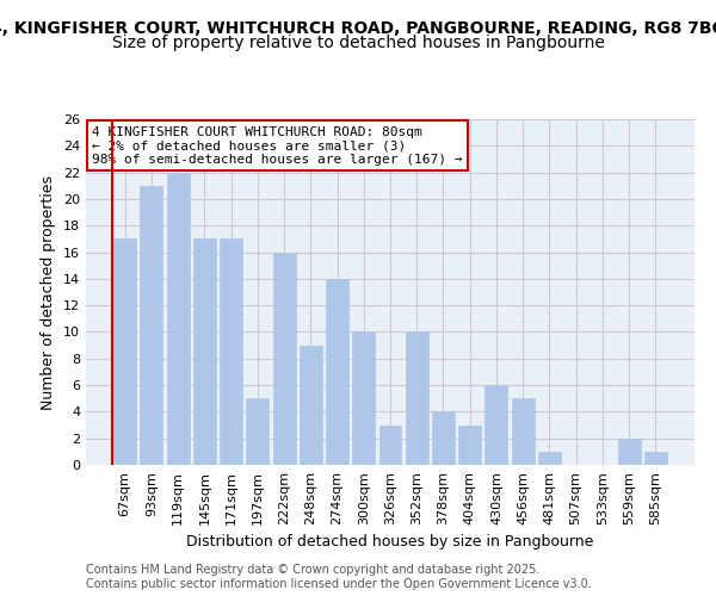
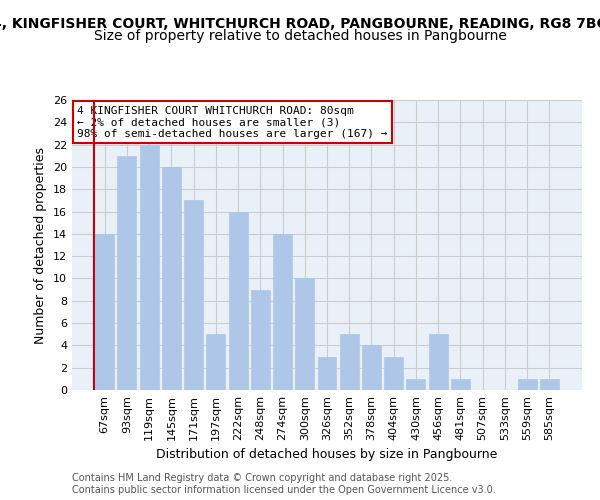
67sqm: 17 -> 14
145sqm: 17 -> 20
352sqm: 10 -> 5
430sqm: 6 -> 1
559sqm: 2 -> 1
